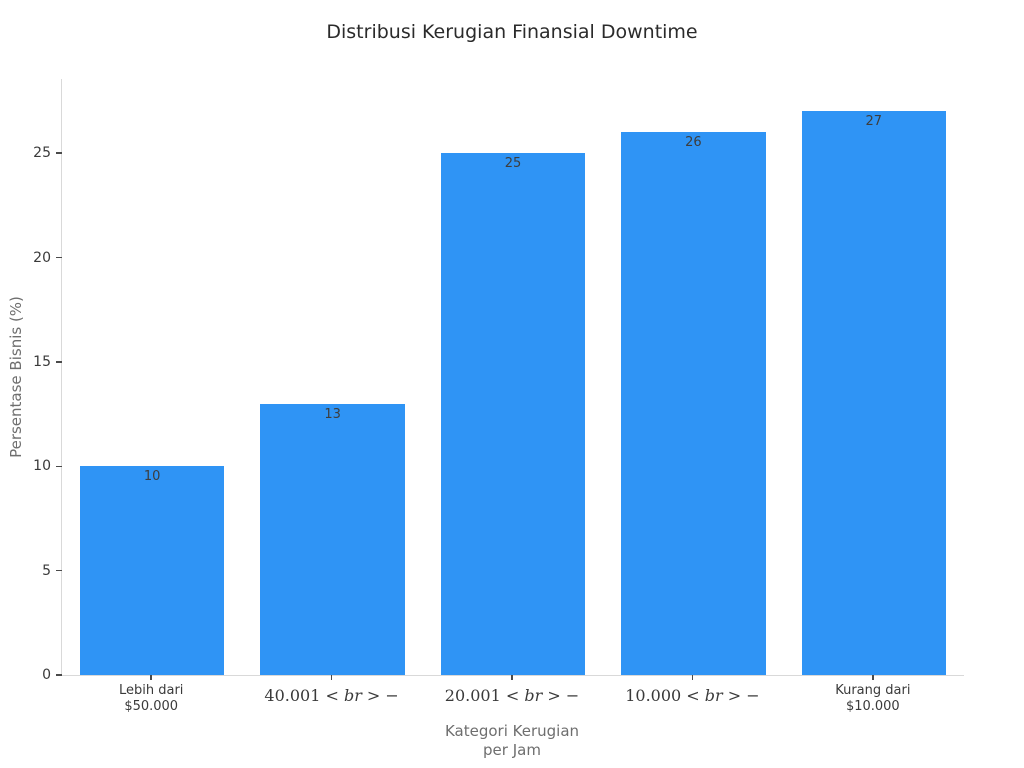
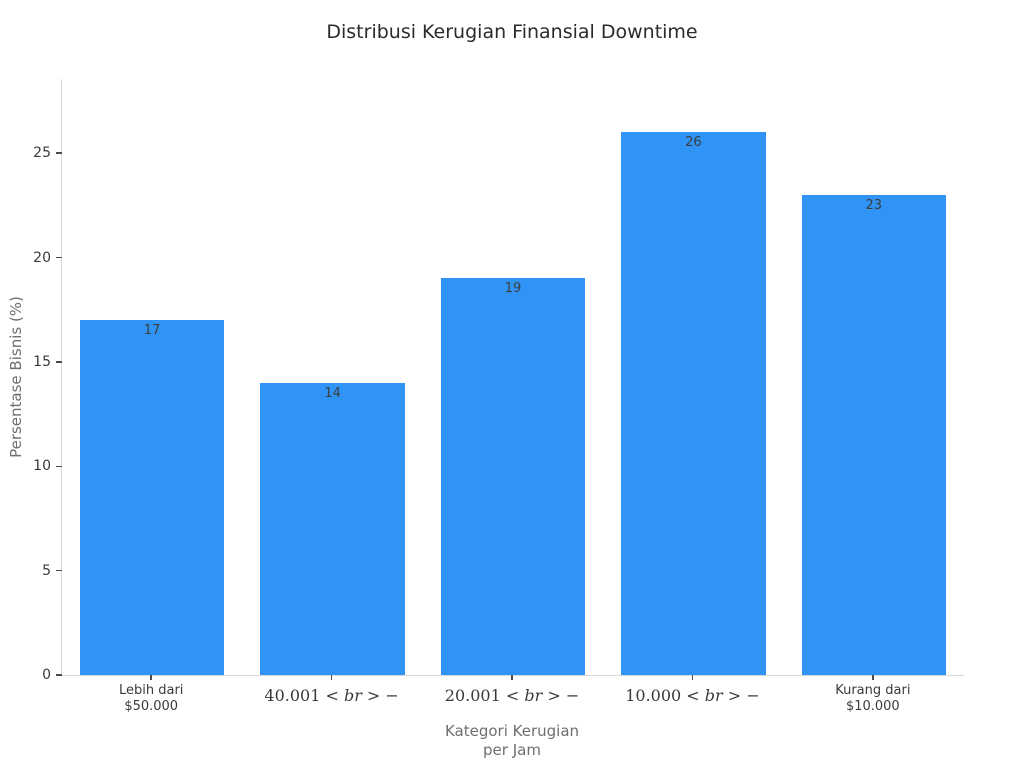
Lebih dari $50.000: 10 -> 17
40.001 < br > −: 13 -> 14
20.001 < br > −: 25 -> 19
Kurang dari $10.000: 27 -> 23
